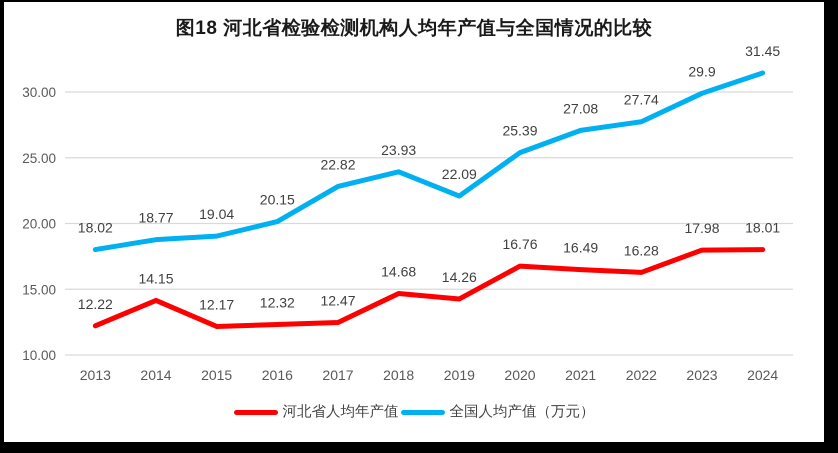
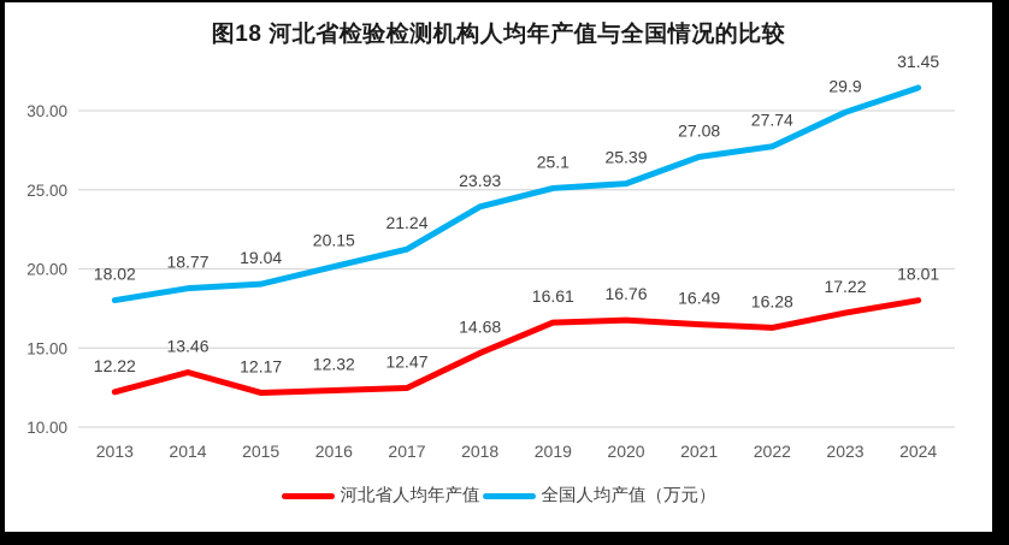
河北省人均年产值/2014: 14.15 -> 13.46
全国人均产值（万元）/2017: 22.82 -> 21.24
河北省人均年产值/2019: 14.26 -> 16.61
全国人均产值（万元）/2019: 22.09 -> 25.1
河北省人均年产值/2023: 17.98 -> 17.22
